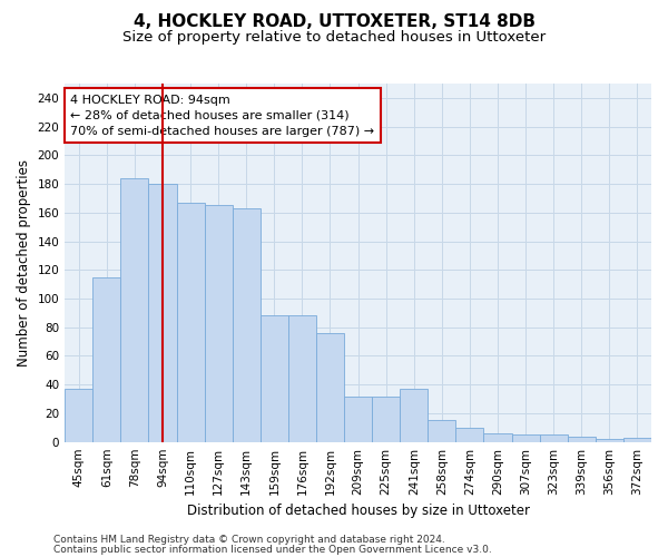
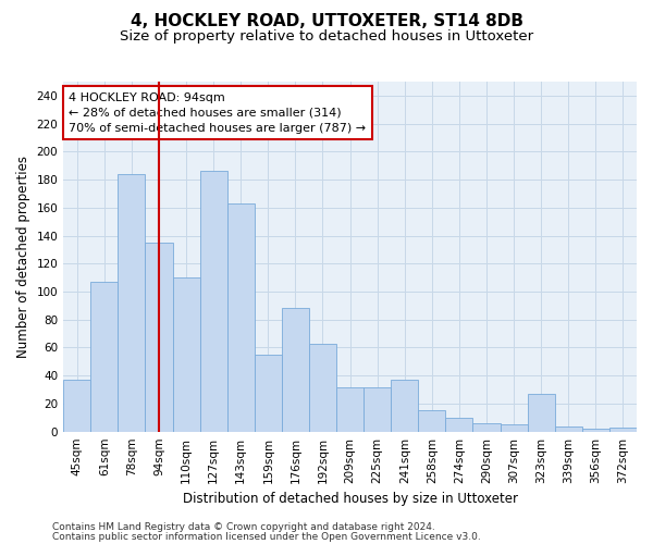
61sqm: 115 -> 107
94sqm: 180 -> 135
110sqm: 167 -> 110
127sqm: 165 -> 186
159sqm: 88 -> 55
192sqm: 76 -> 63
323sqm: 5 -> 27
